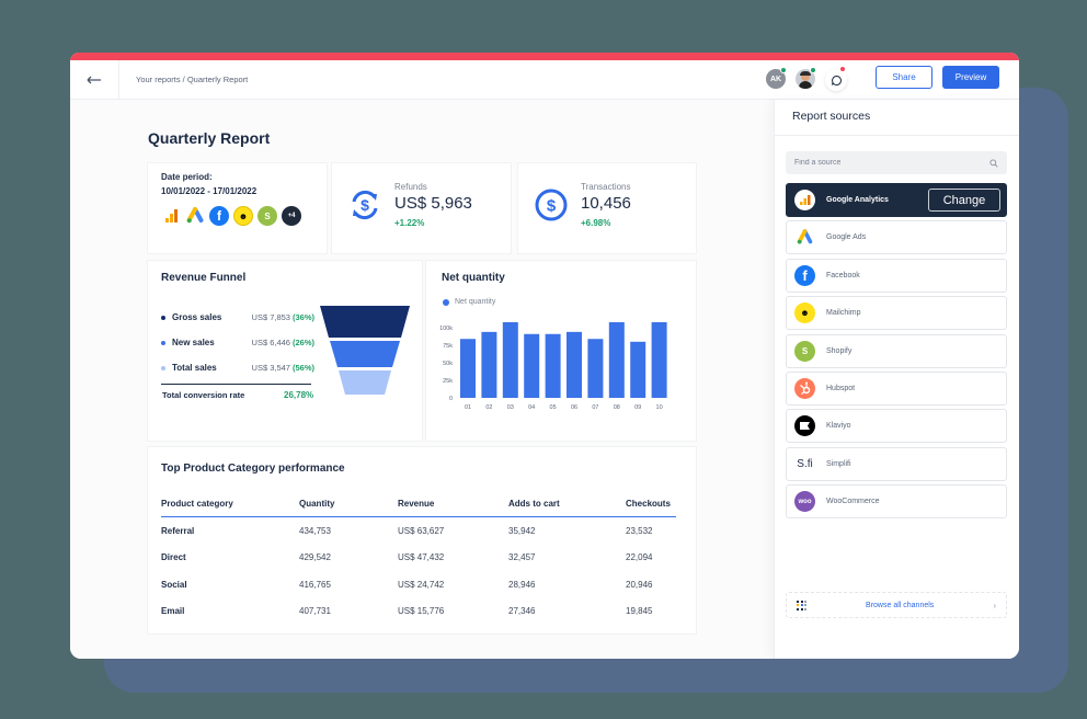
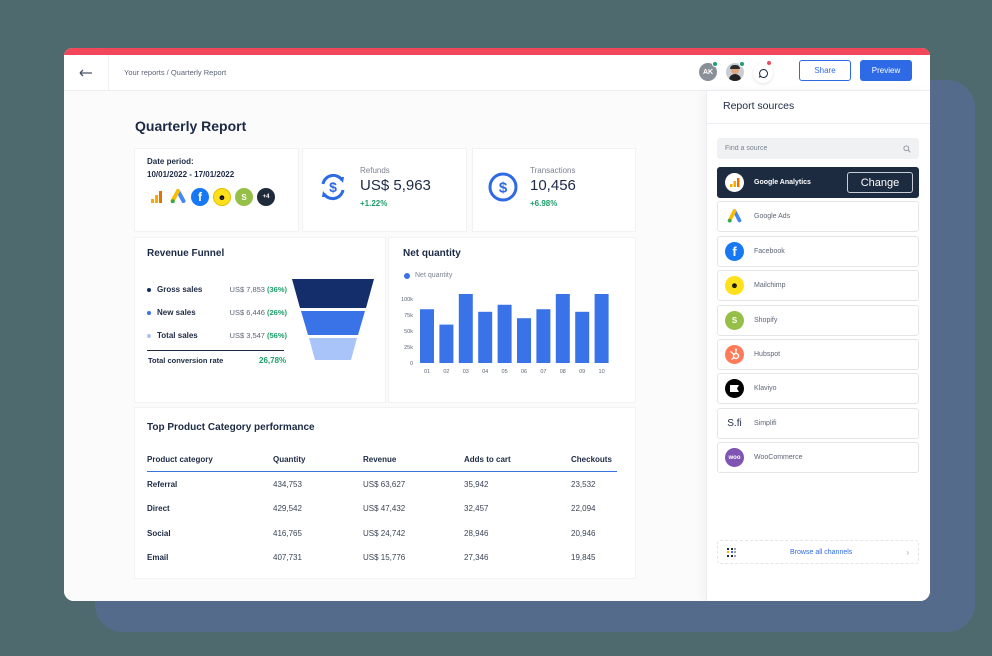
02: 90k -> 60k
04: 90k -> 80k
06: 90k -> 70k
